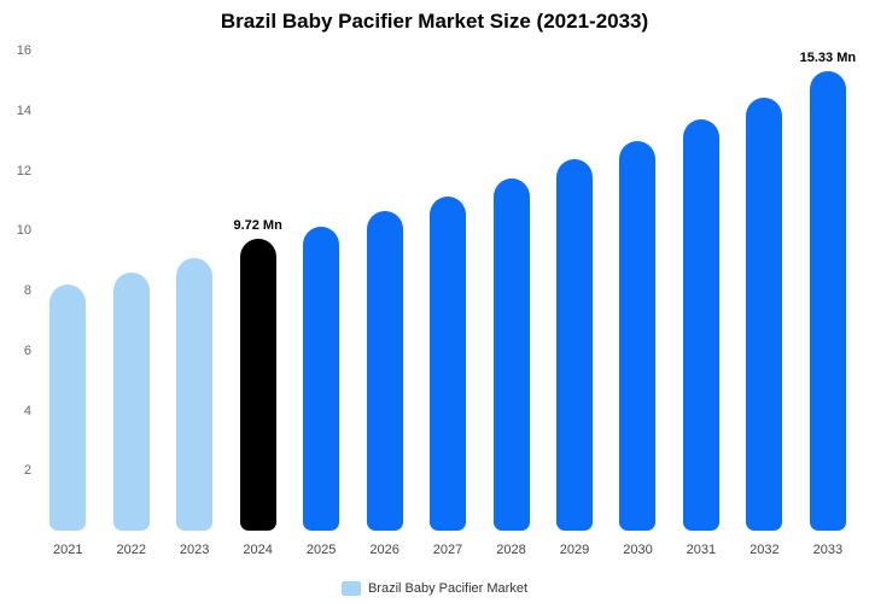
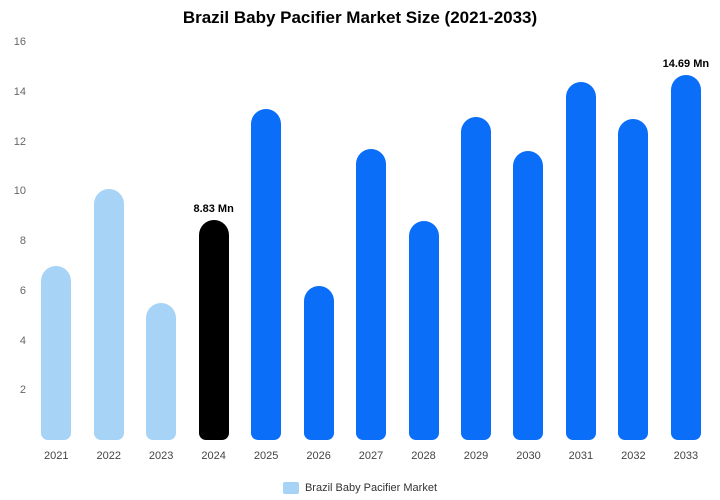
2021: 8.2 -> 7.0
2022: 8.6 -> 10.1
2023: 9.1 -> 5.5
2024: 9.72 -> 8.83
2025: 10.2 -> 13.3
2026: 10.7 -> 6.2
2027: 11.2 -> 11.7
2028: 11.8 -> 8.8
2029: 12.4 -> 13.0
2030: 13.0 -> 11.6
2031: 13.7 -> 14.4
2032: 14.4 -> 12.9
2033: 15.33 -> 14.69
